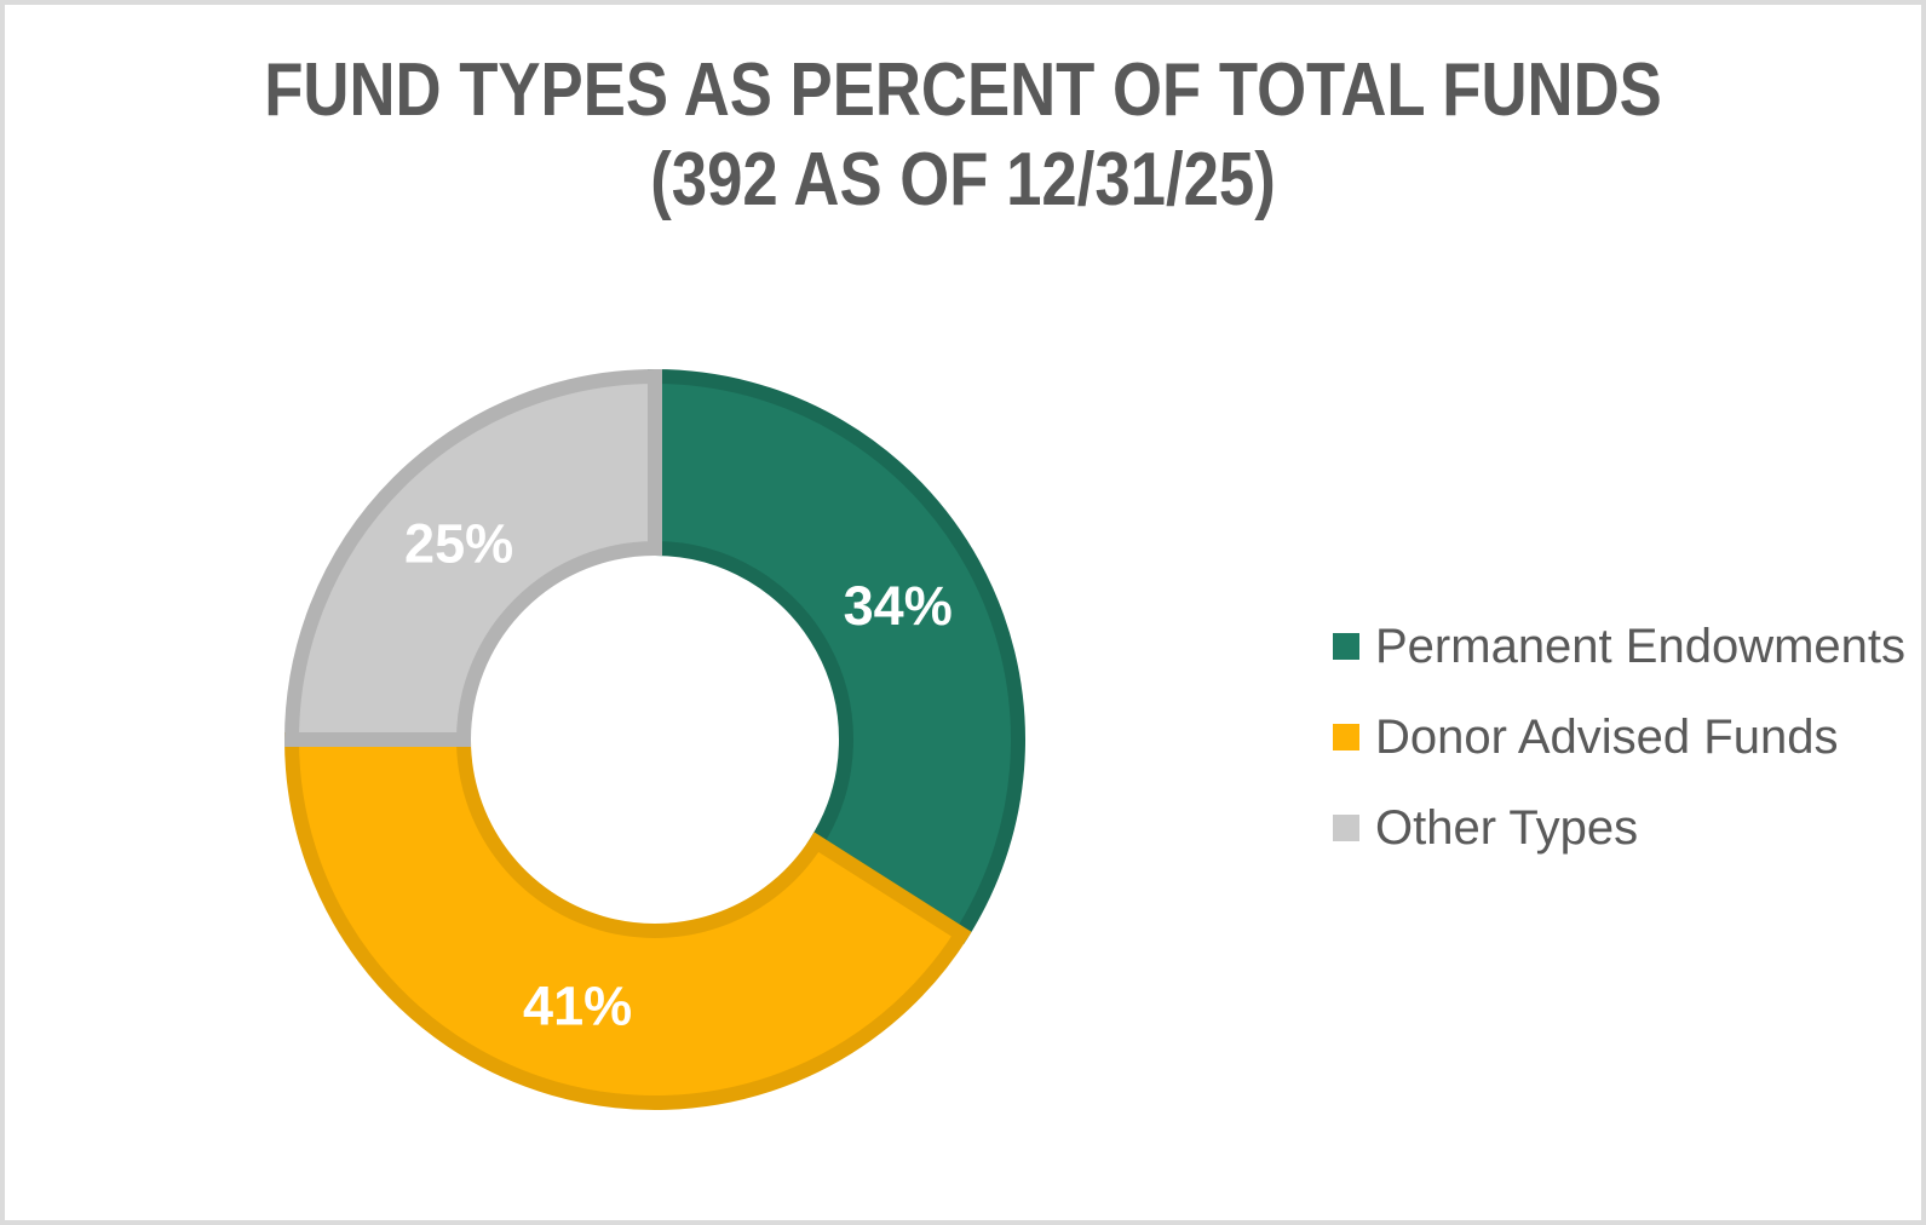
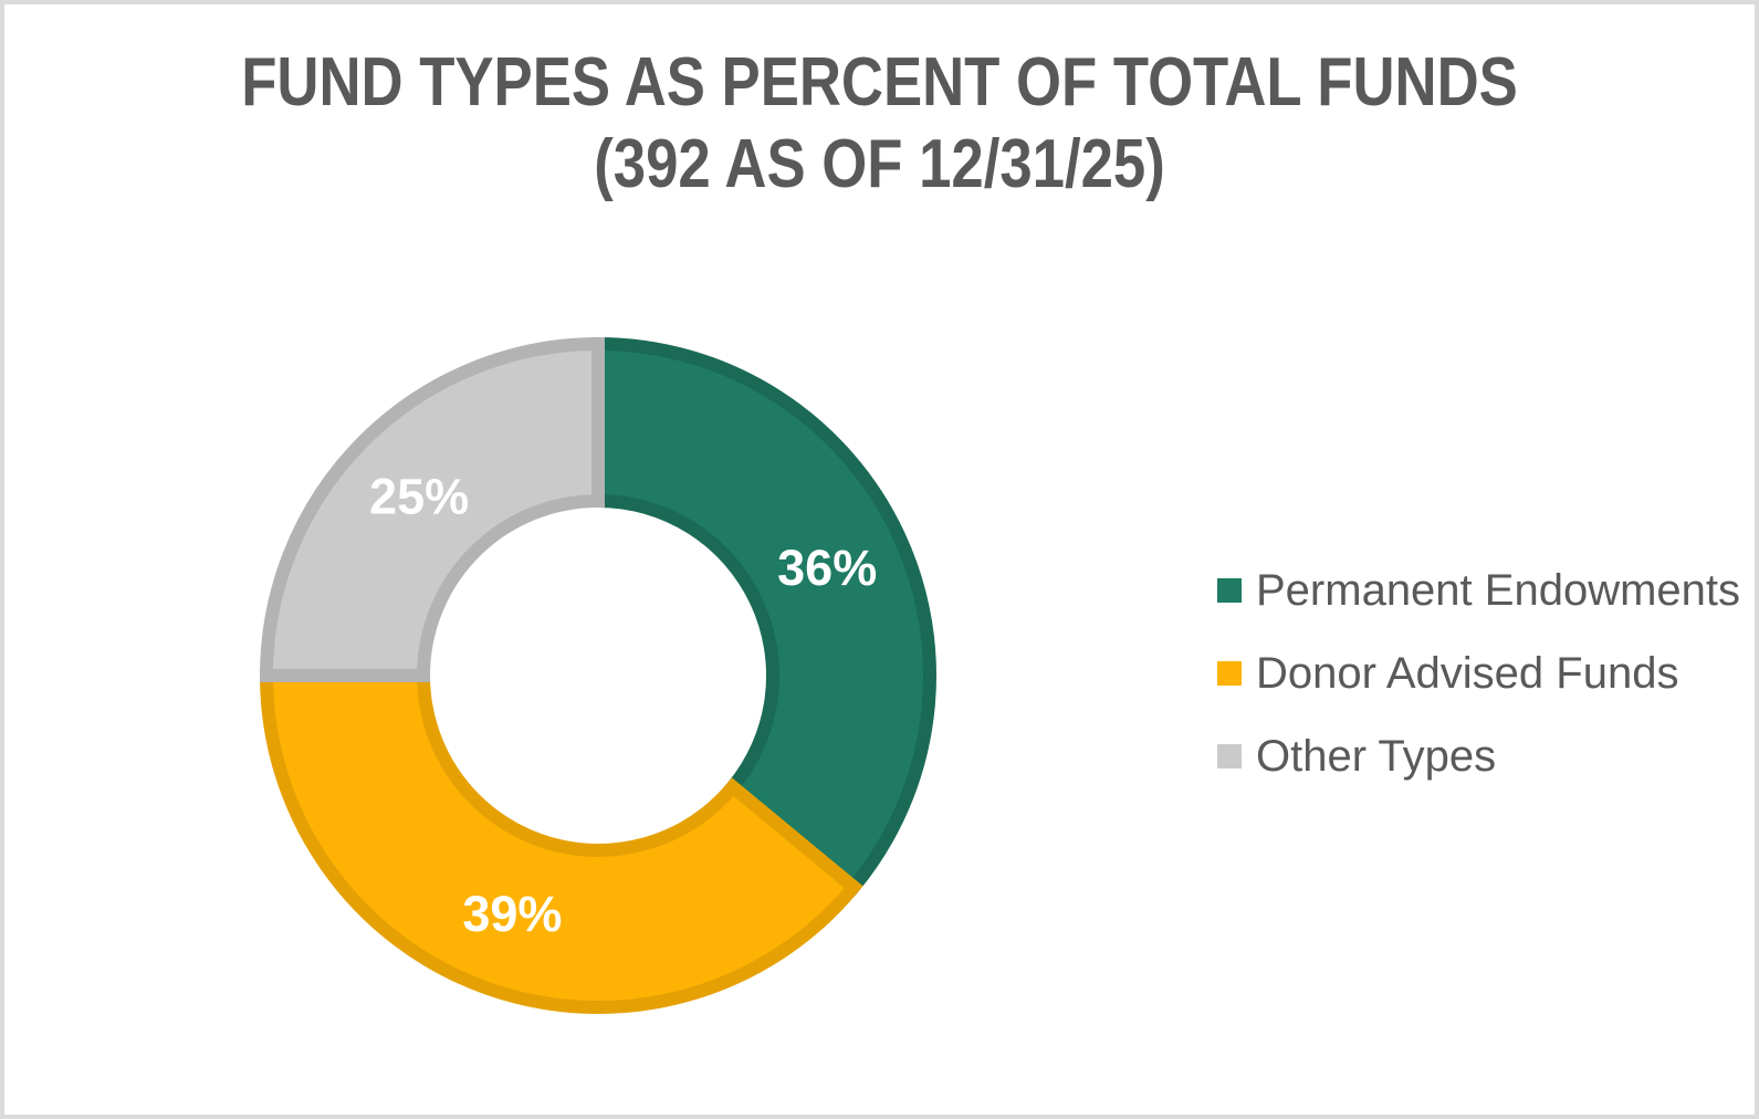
Permanent Endowments: 34% -> 36%
Donor Advised Funds: 41% -> 39%
